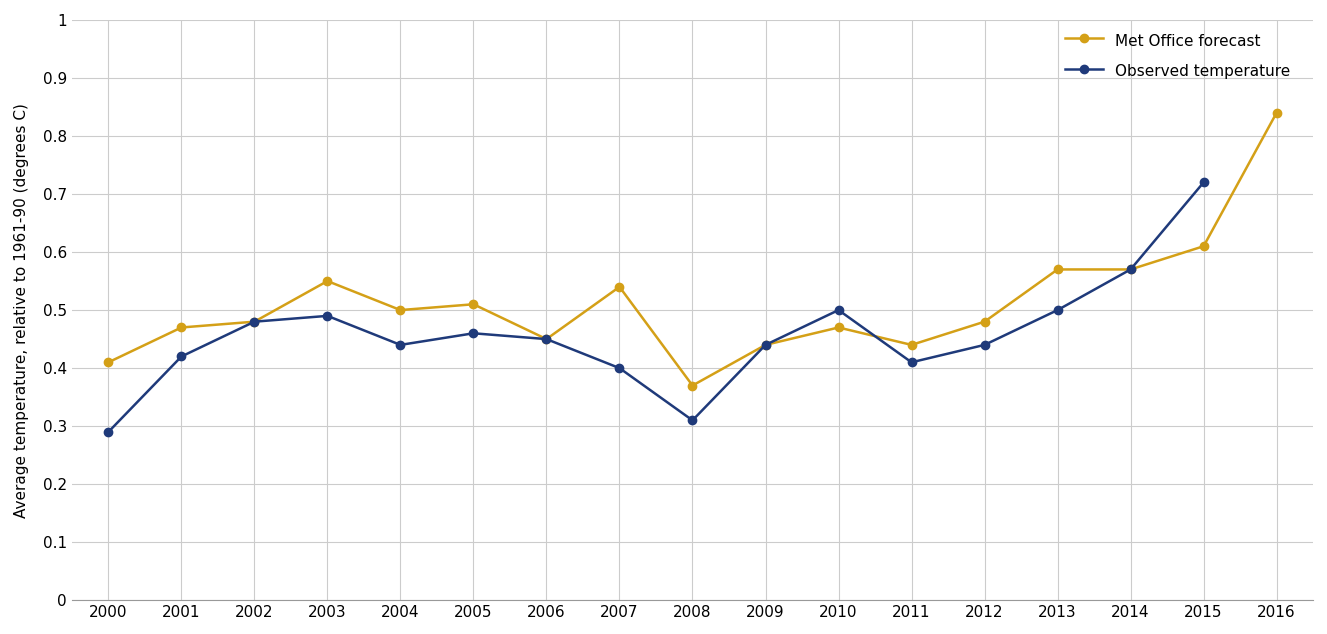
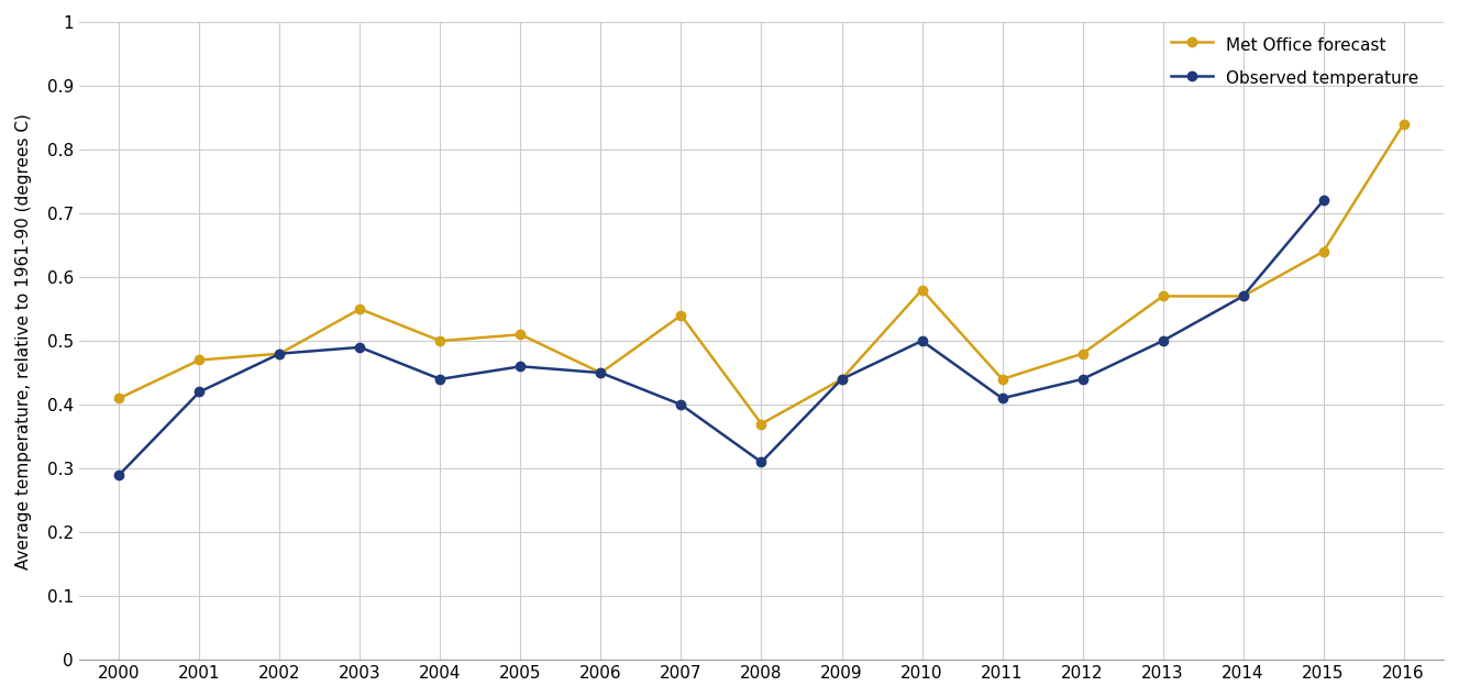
Met Office forecast/2010: 0.47 -> 0.58
Met Office forecast/2015: 0.61 -> 0.64
